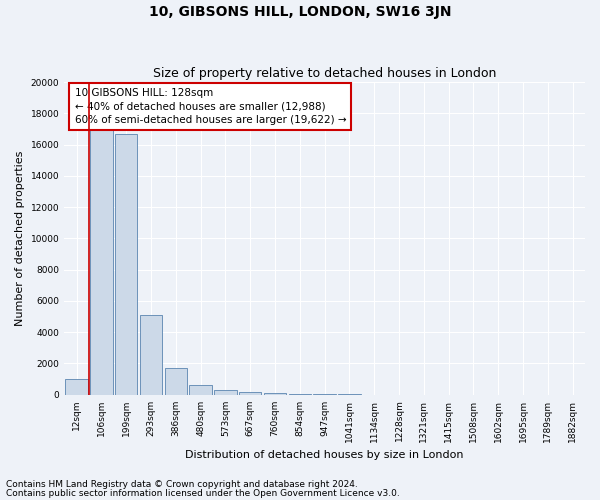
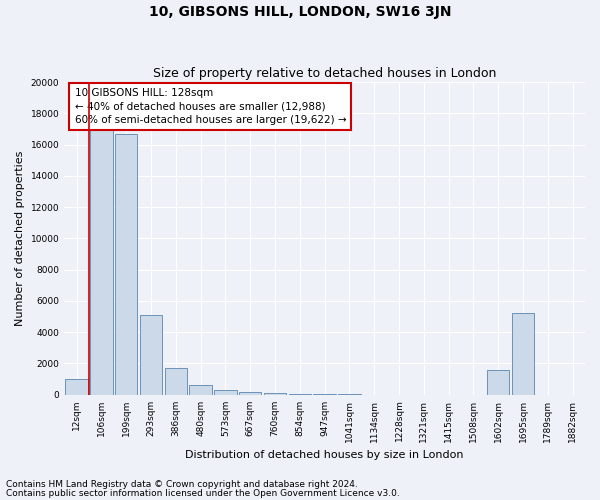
1602sqm: 0 -> 1600
1695sqm: 0 -> 5200
